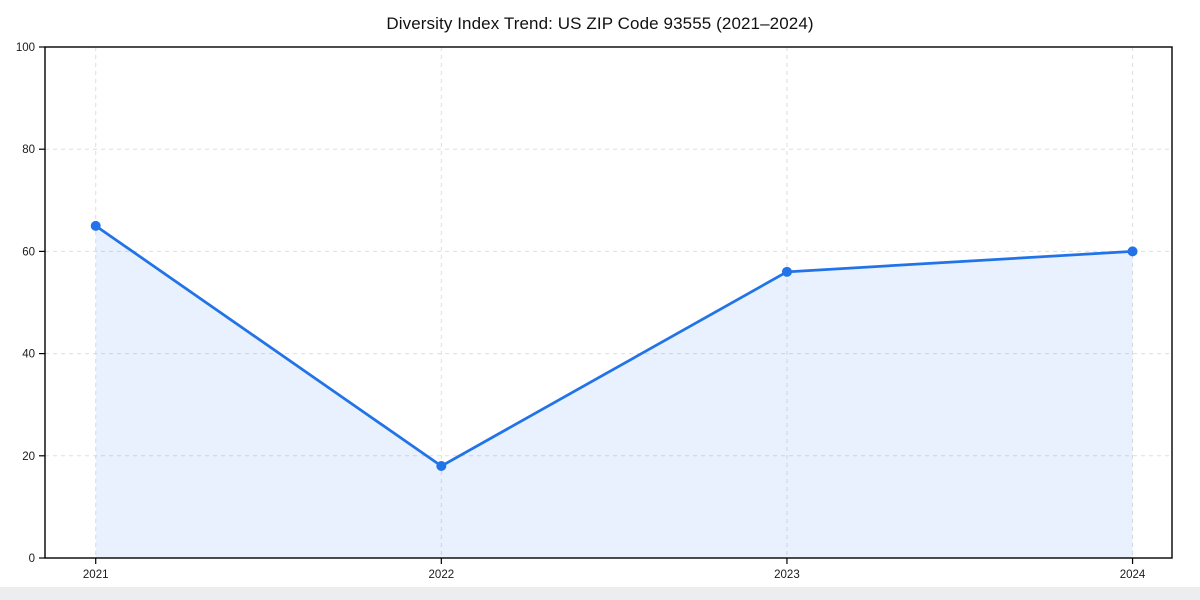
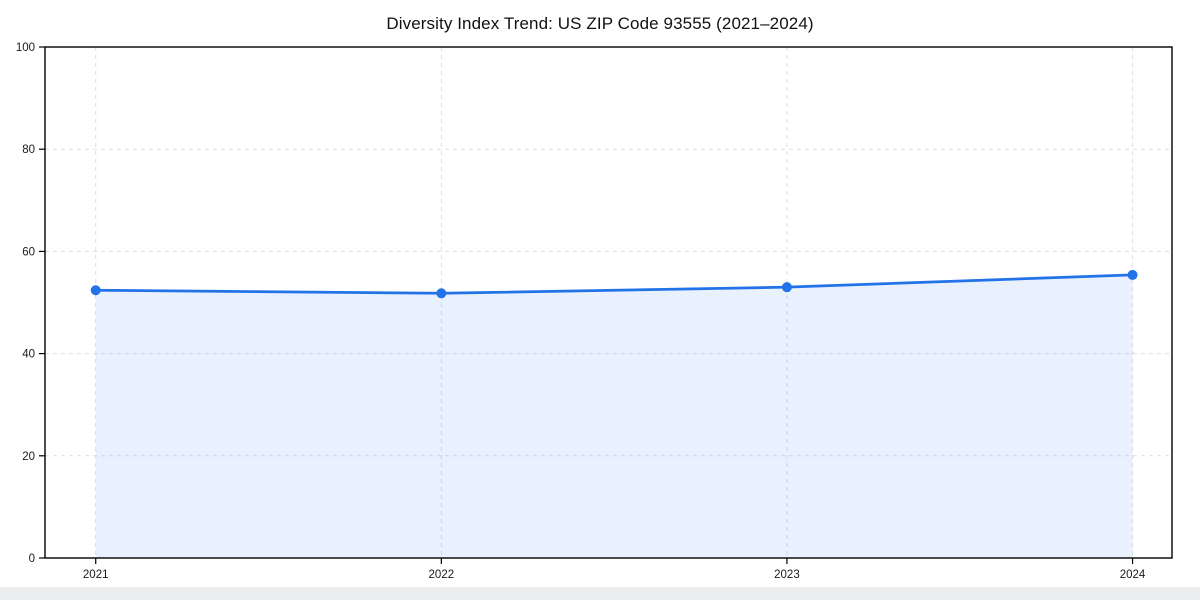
2021: 65 -> 52
2022: 18 -> 52
2023: 56 -> 53
2024: 60 -> 55
